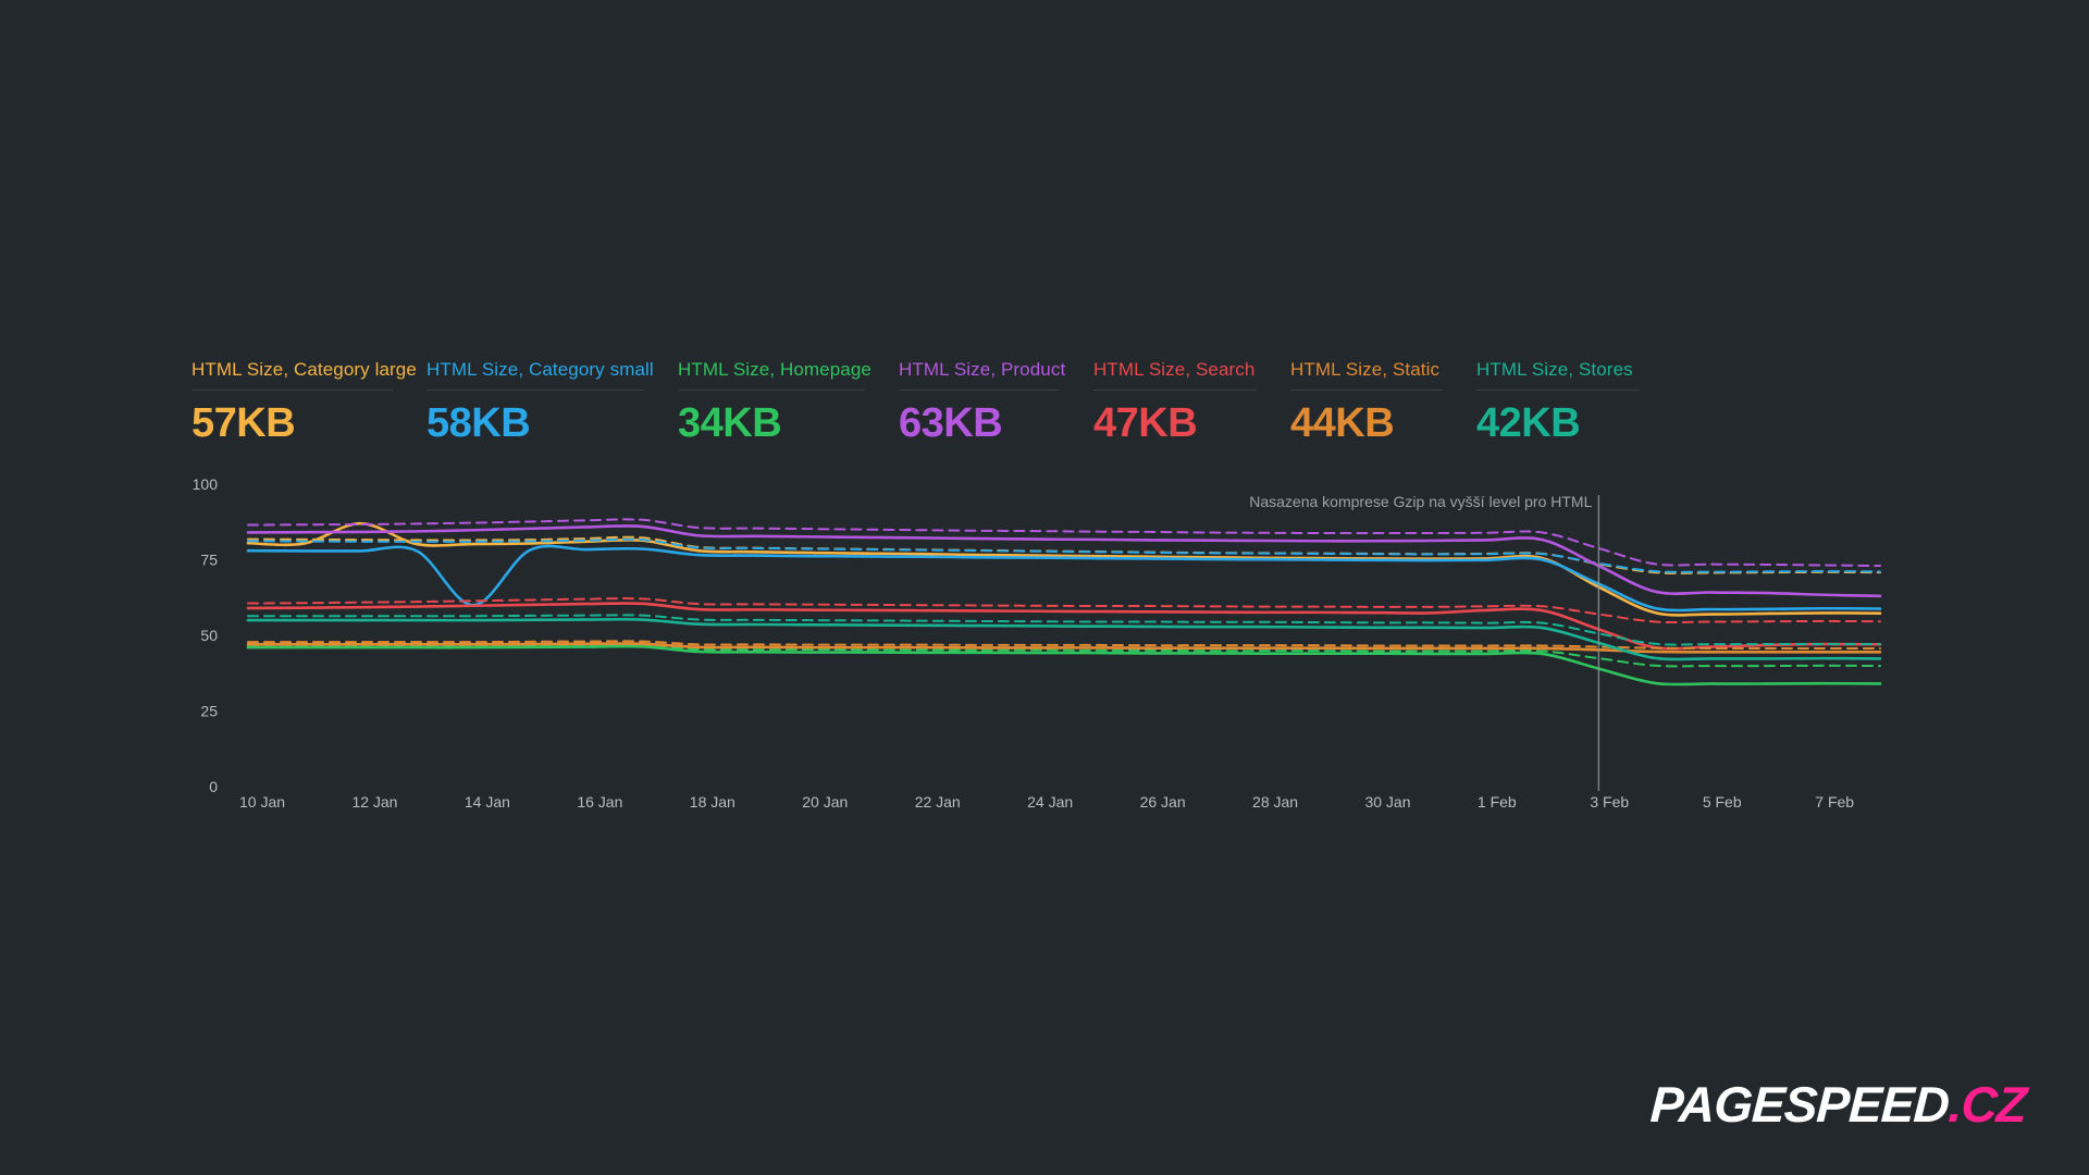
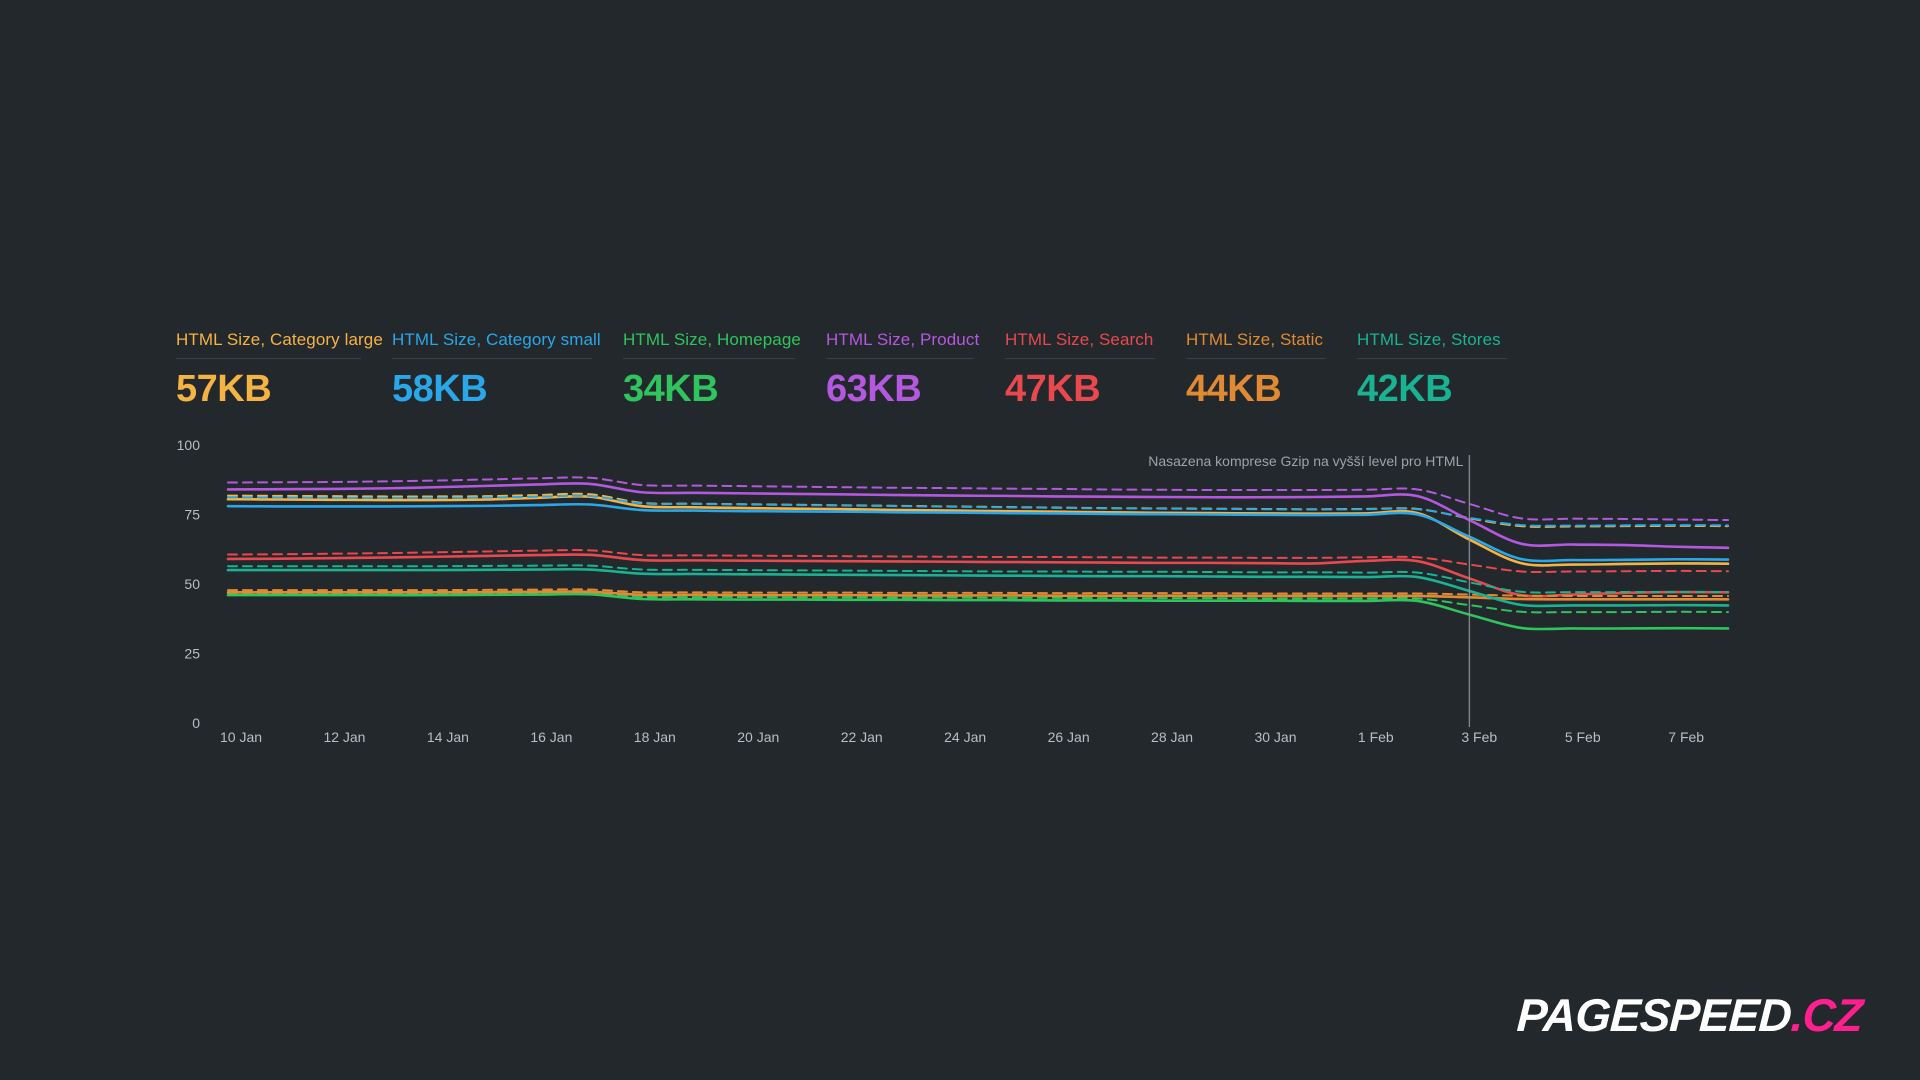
HTML Size, Category large/12 Jan: 87 -> 80
HTML Size, Category small/14 Jan: 60 -> 78
